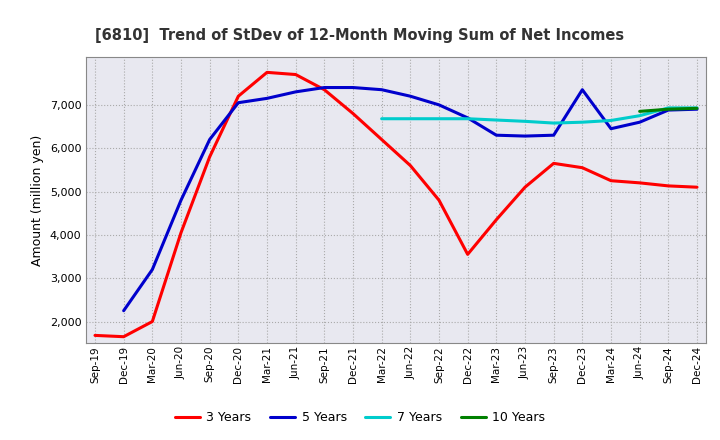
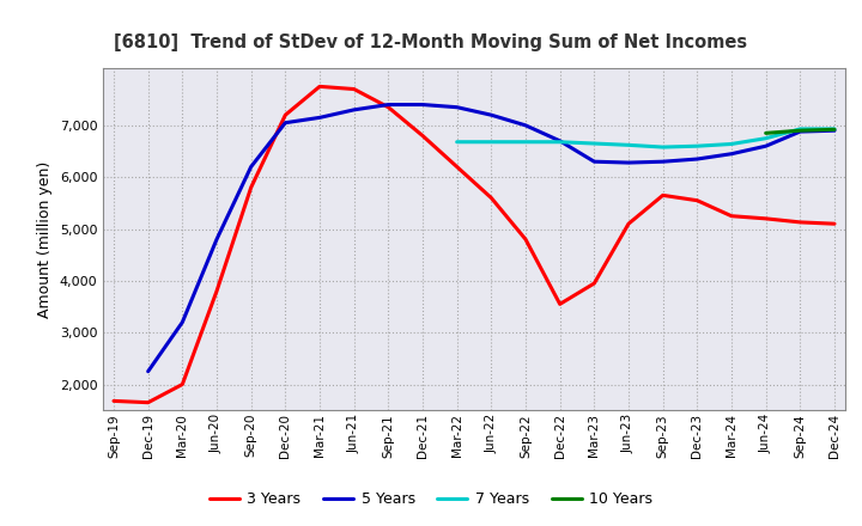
3 Years/Jun-20: 4,050 -> 3,800
3 Years/Mar-23: 4,350 -> 3,950
5 Years/Dec-23: 7,350 -> 6,350
